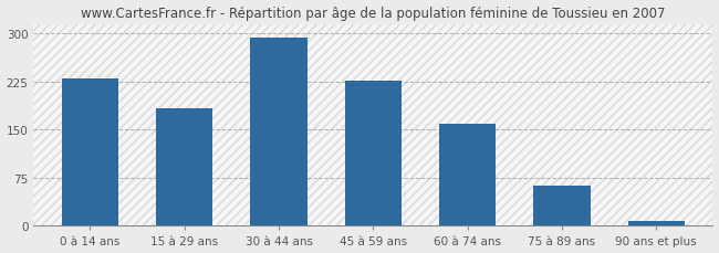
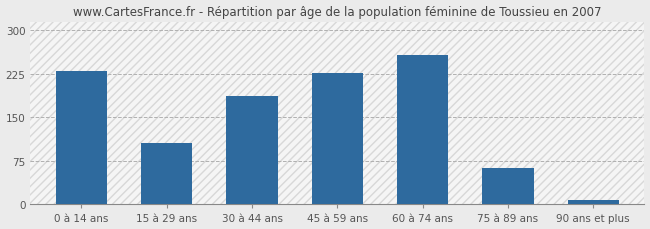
15 à 29 ans: 183 -> 106
30 à 44 ans: 293 -> 186
60 à 74 ans: 160 -> 258
